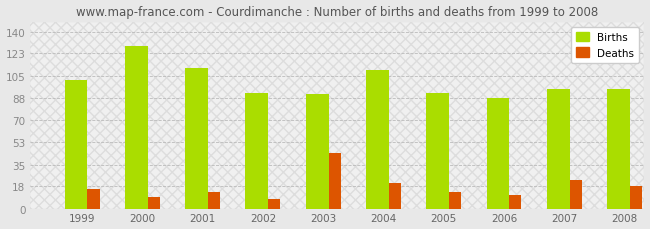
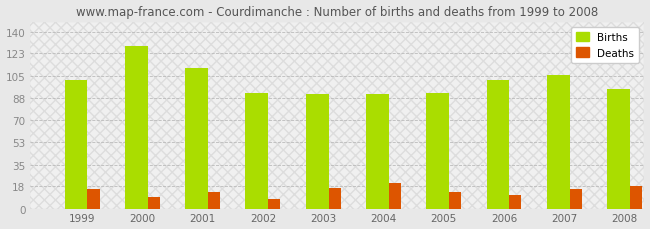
Deaths/2003: 44 -> 17
Births/2004: 110 -> 91
Births/2006: 88 -> 102
Births/2007: 95 -> 106
Deaths/2007: 23 -> 16
